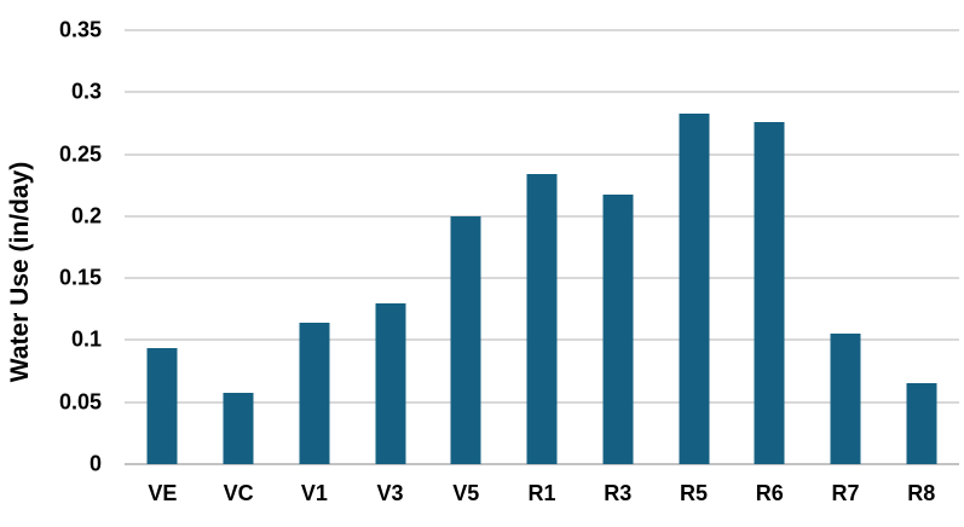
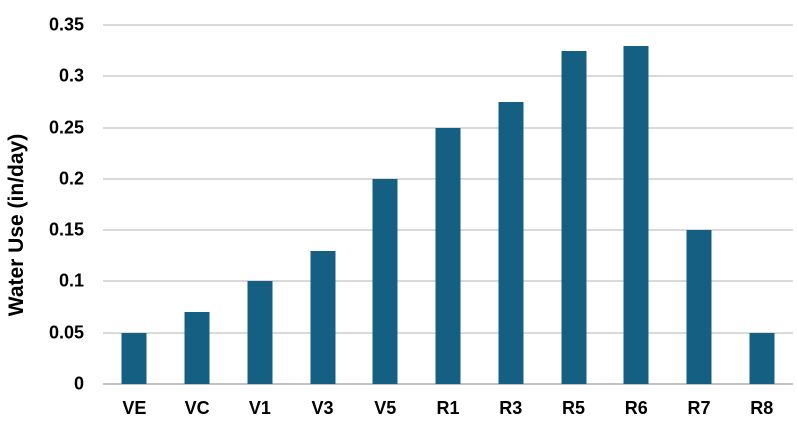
VE: 0.094 -> 0.050
VC: 0.058 -> 0.070
V1: 0.114 -> 0.100
R1: 0.234 -> 0.250
R3: 0.217 -> 0.275
R5: 0.283 -> 0.325
R6: 0.276 -> 0.330
R7: 0.105 -> 0.150
R8: 0.065 -> 0.050
